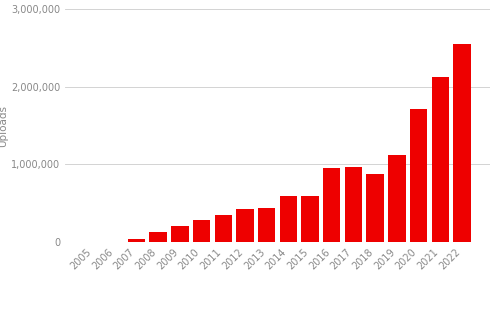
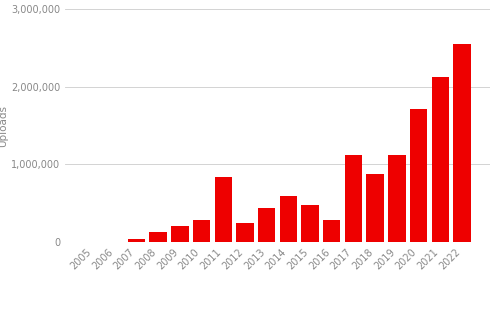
2011: 340,000 -> 840,000
2012: 420,000 -> 240,000
2015: 590,000 -> 480,000
2016: 950,000 -> 280,000
2017: 970,000 -> 1,120,000
